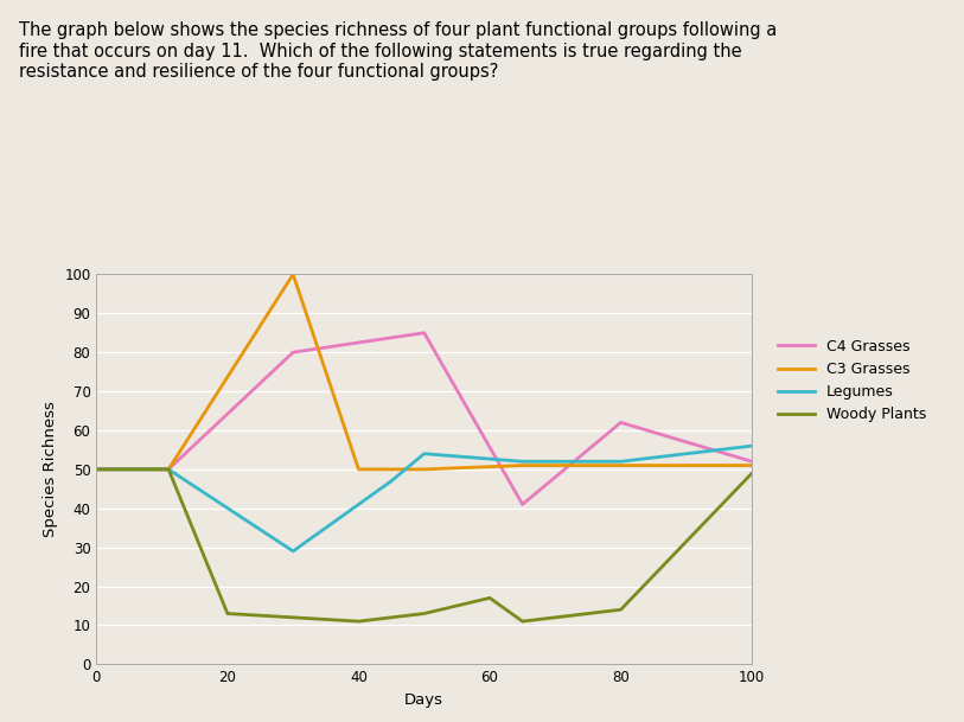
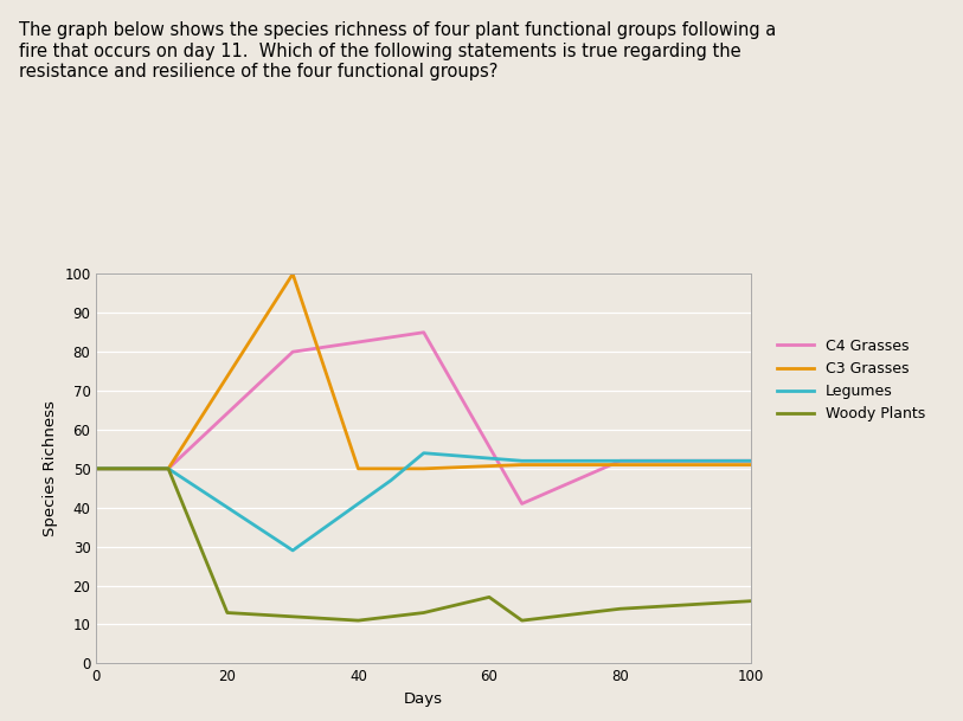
C4 Grasses/80: 62 -> 52
Legumes/100: 56 -> 52
Woody Plants/100: 49 -> 16
